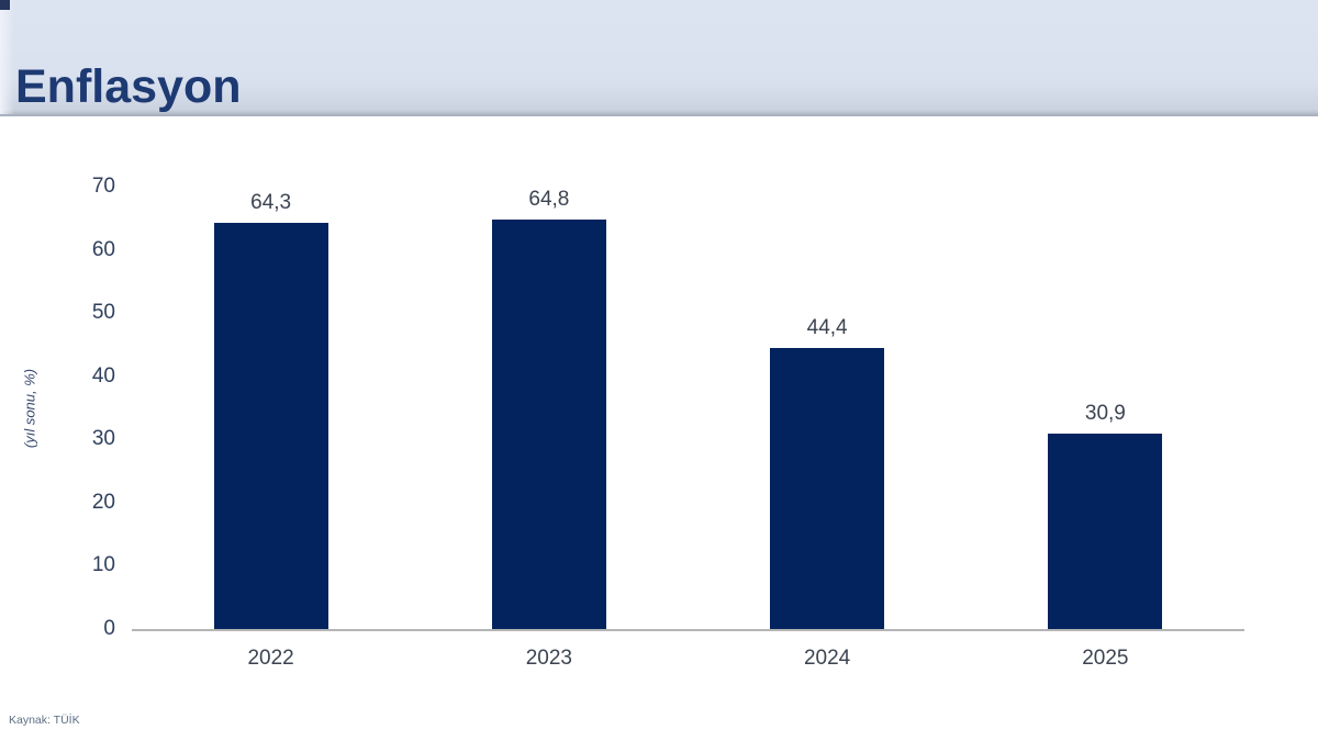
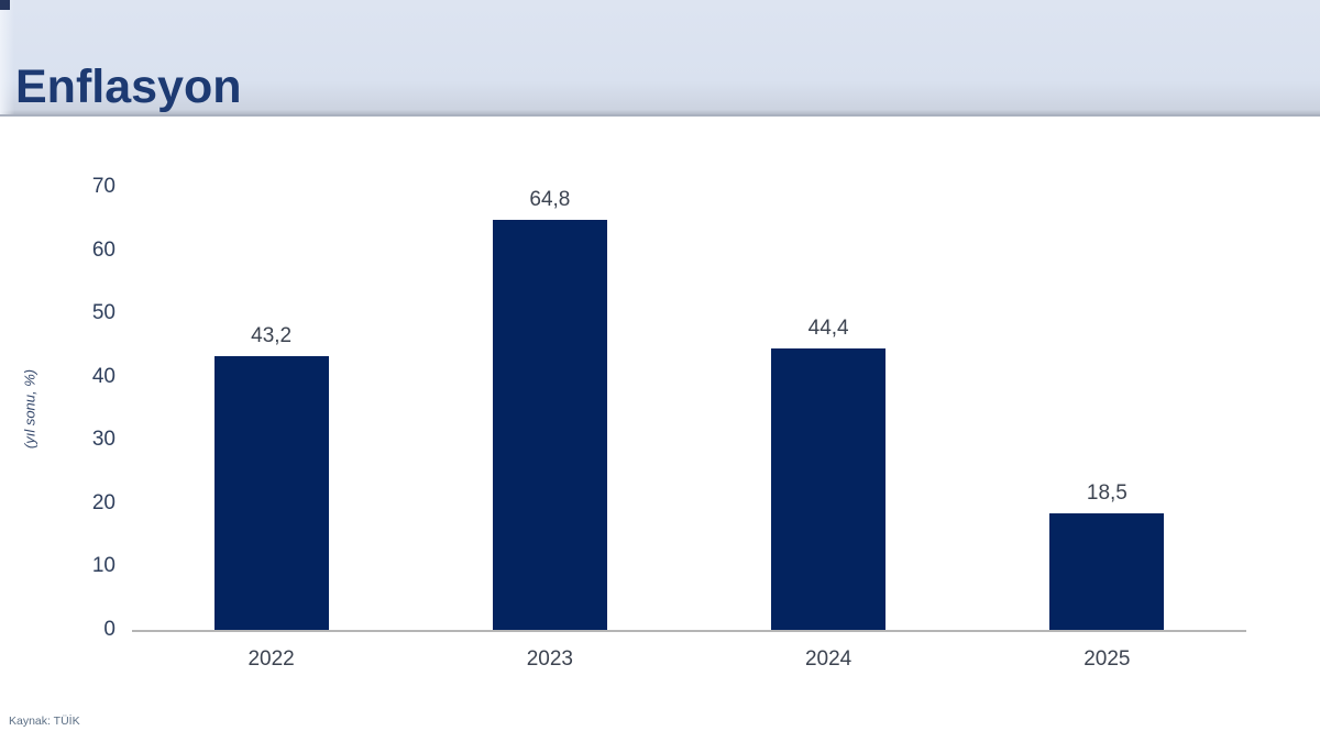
2022: 64,3 -> 43,2
2025: 30,9 -> 18,5
